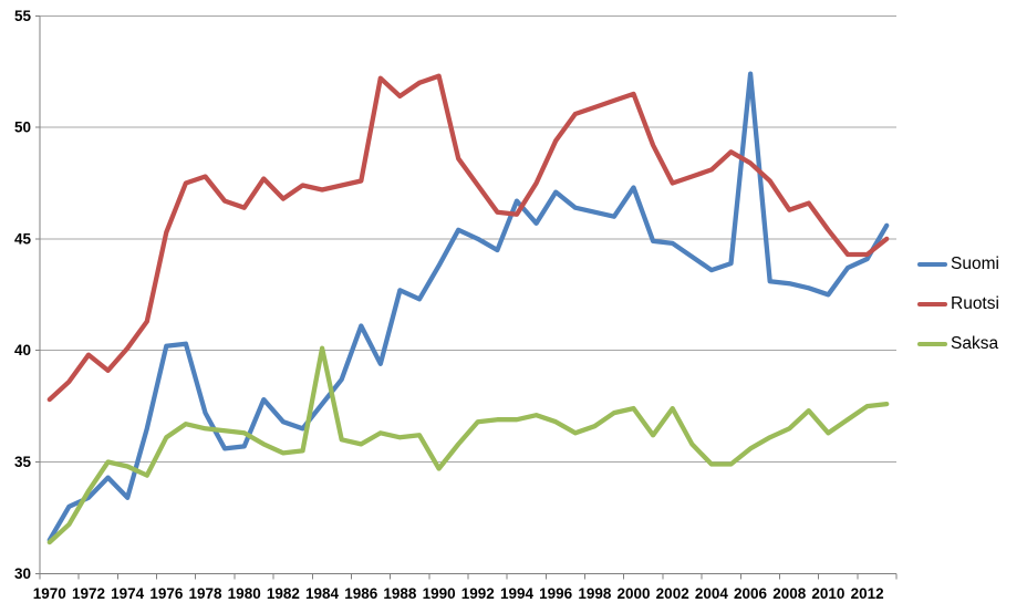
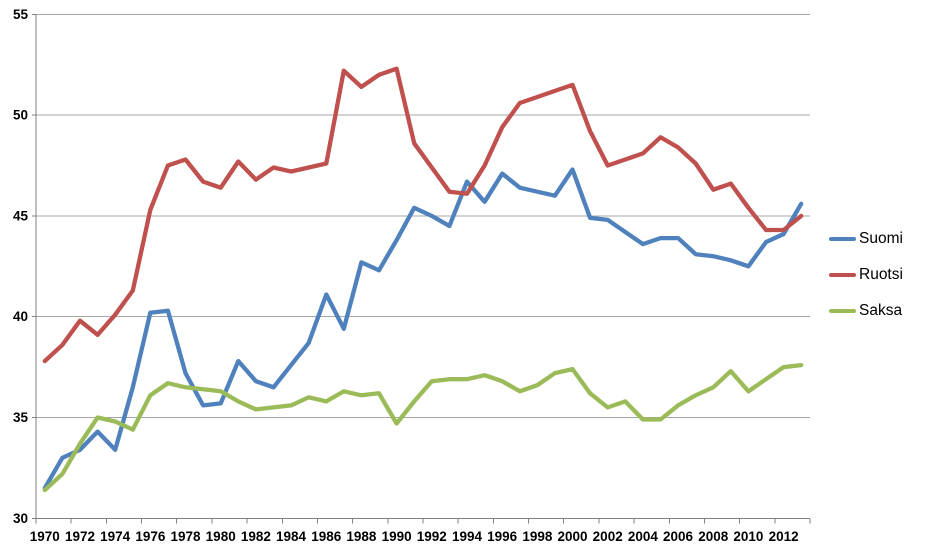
Saksa/1984: 40.1 -> 35.6
Saksa/2002: 37.4 -> 35.5
Suomi/2006: 52.4 -> 43.9
